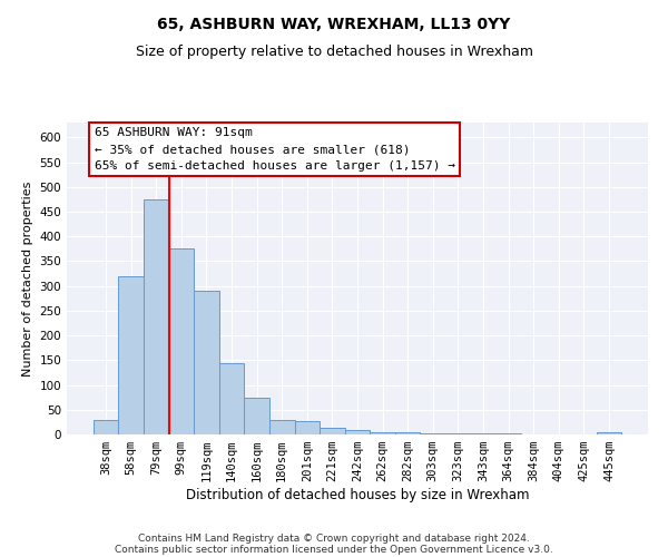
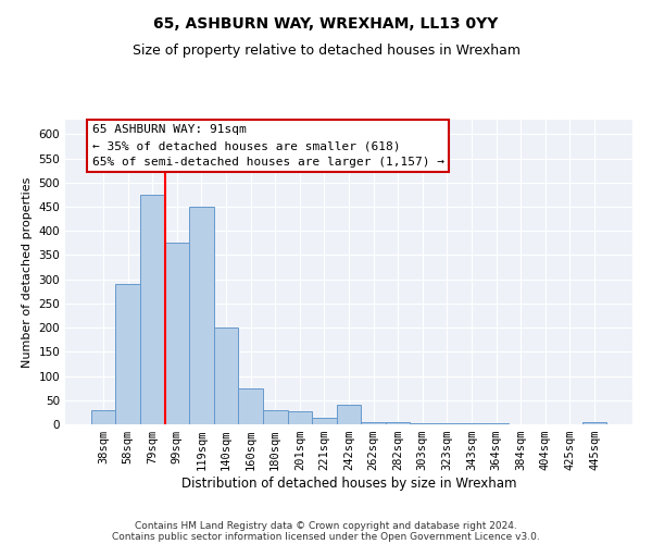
58sqm: 320 -> 290
119sqm: 290 -> 450
140sqm: 143 -> 200
242sqm: 8 -> 40
